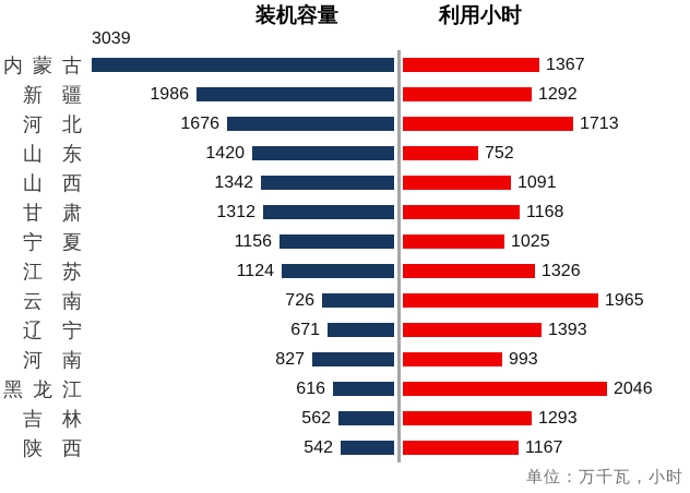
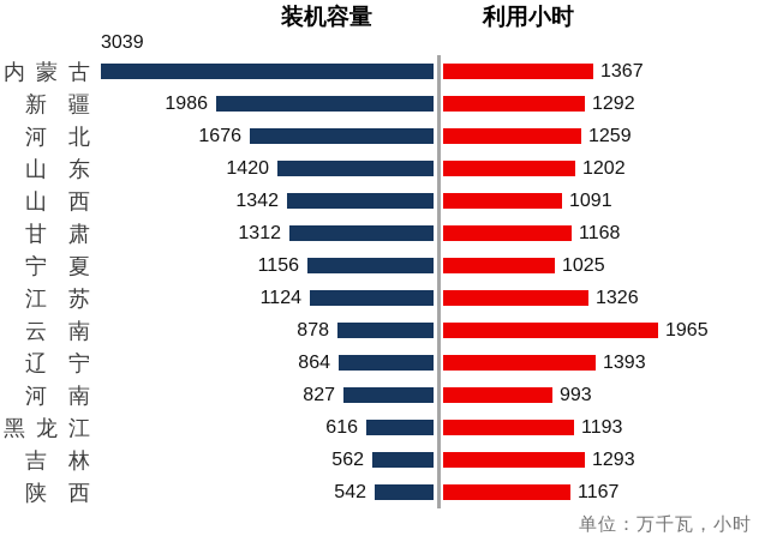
利用小时/河北: 1713 -> 1259
利用小时/山东: 752 -> 1202
装机容量/云南: 726 -> 878
装机容量/辽宁: 671 -> 864
利用小时/黑龙江: 2046 -> 1193
